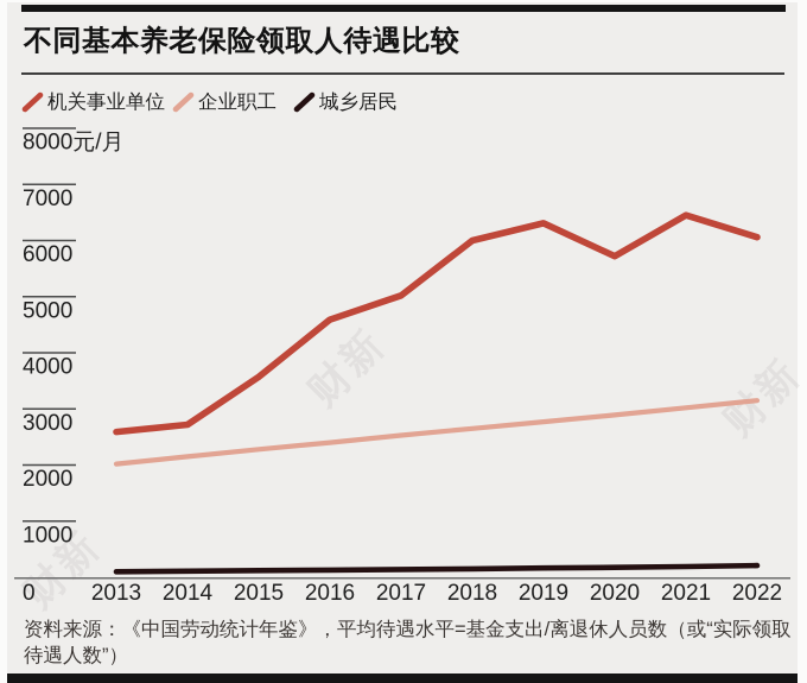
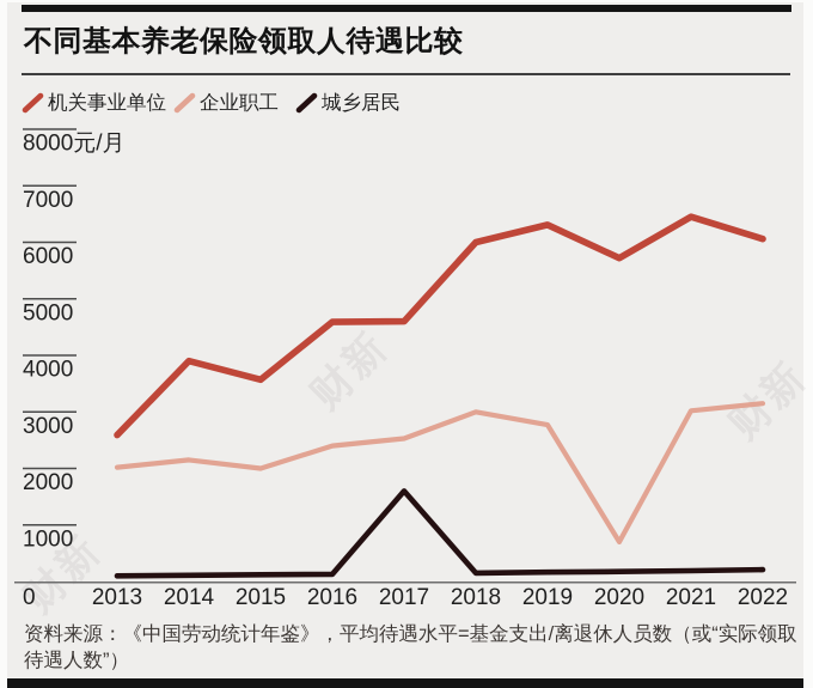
机关事业单位/2014: 2700 -> 3900
企业职工/2015: 2300 -> 2000
机关事业单位/2017: 5000 -> 4600
城乡居民/2017: 100 -> 1600
企业职工/2018: 2600 -> 3000
企业职工/2020: 2900 -> 700
